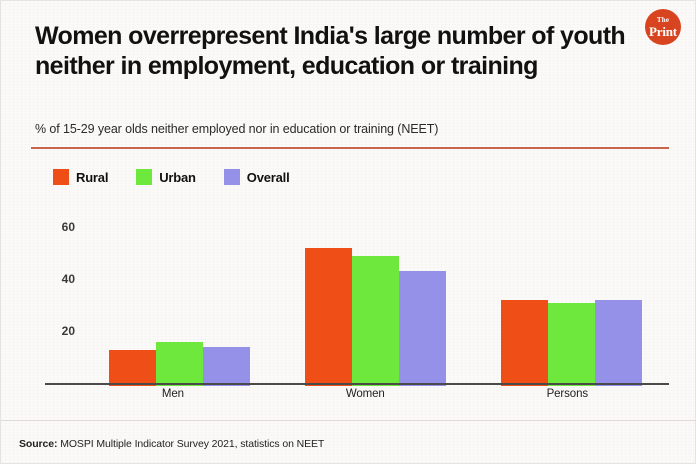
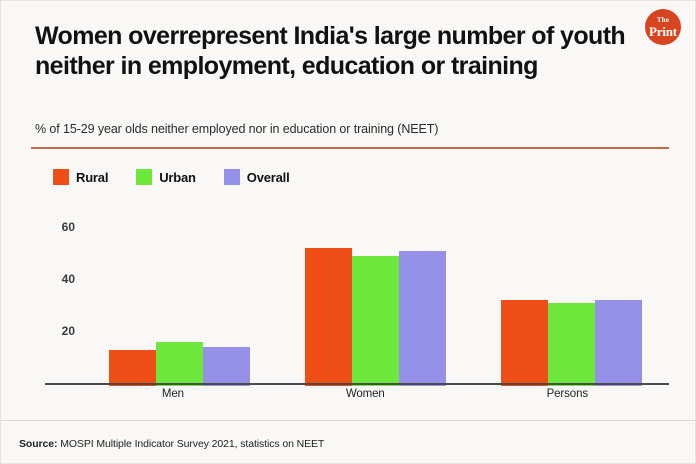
Overall/Women: 44 -> 52
